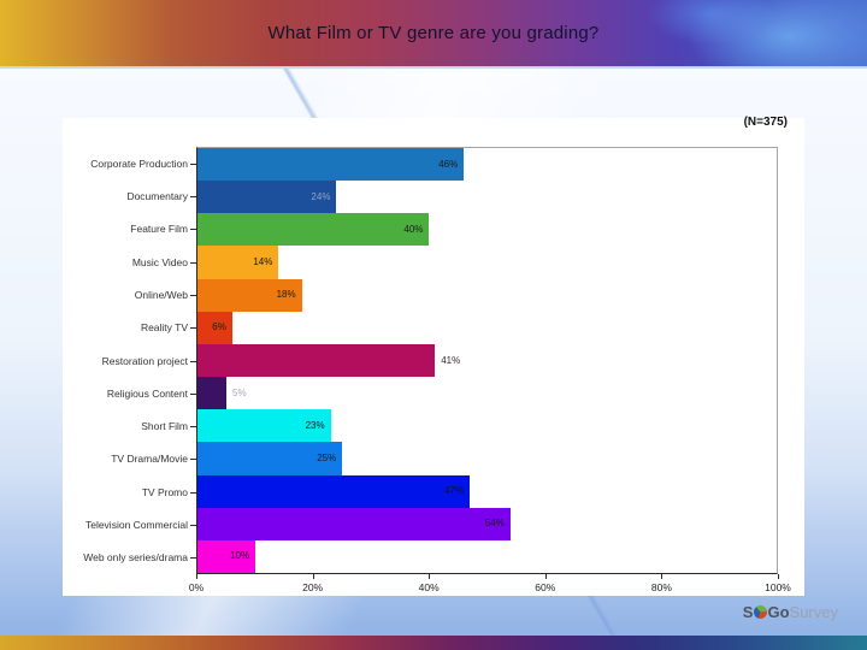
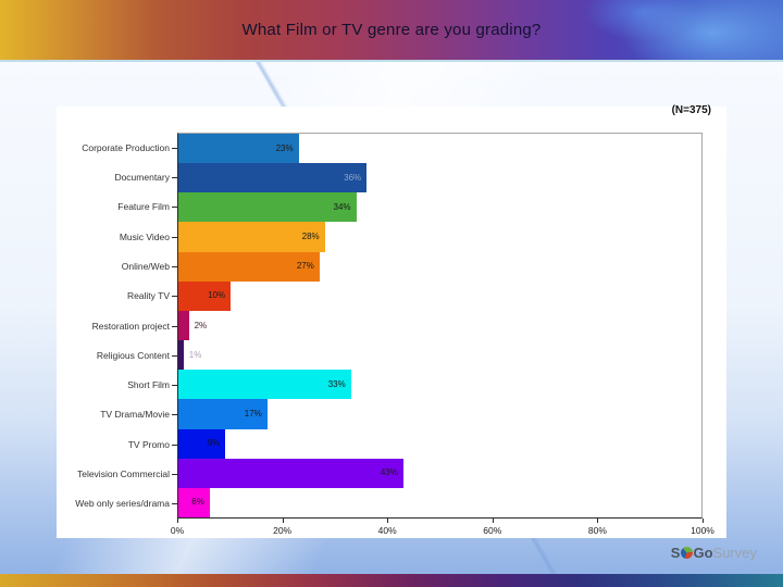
Corporate Production: 46% -> 23%
Documentary: 24% -> 36%
Feature Film: 40% -> 34%
Music Video: 14% -> 28%
Online/Web: 18% -> 27%
Reality TV: 6% -> 10%
Restoration project: 41% -> 2%
Religious Content: 5% -> 1%
Short Film: 23% -> 33%
TV Drama/Movie: 25% -> 17%
TV Promo: 47% -> 9%
Television Commercial: 54% -> 43%
Web only series/drama: 10% -> 6%
